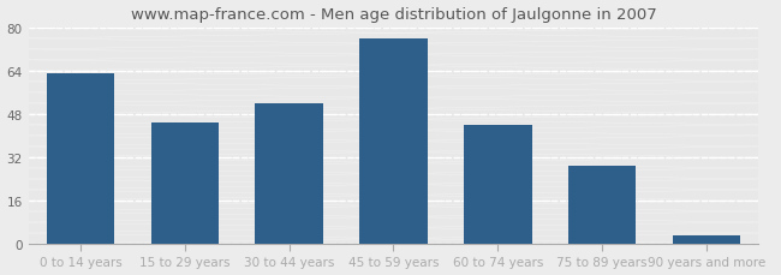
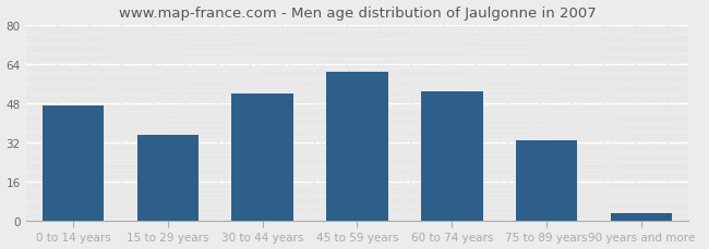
0 to 14 years: 63 -> 47
15 to 29 years: 45 -> 35
45 to 59 years: 76 -> 61
60 to 74 years: 44 -> 53
75 to 89 years: 29 -> 33
